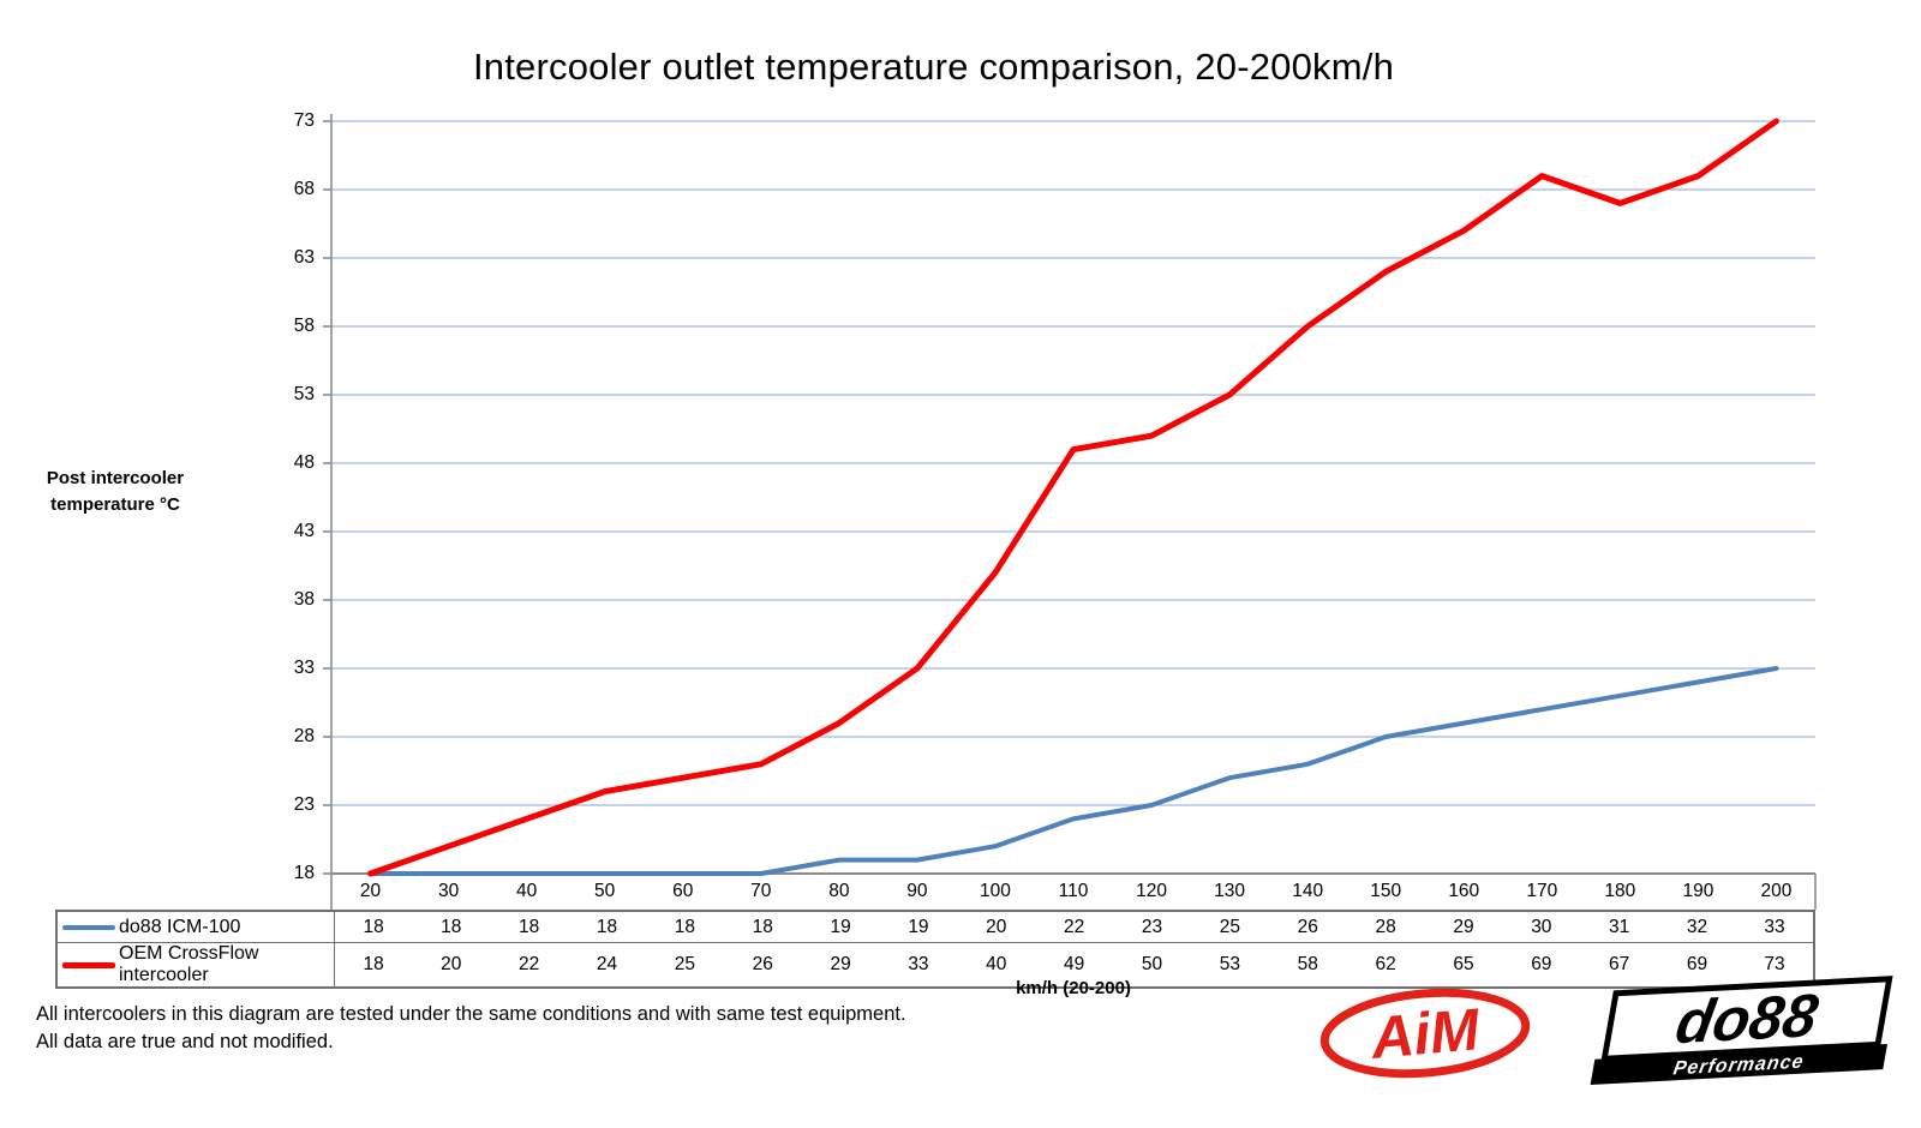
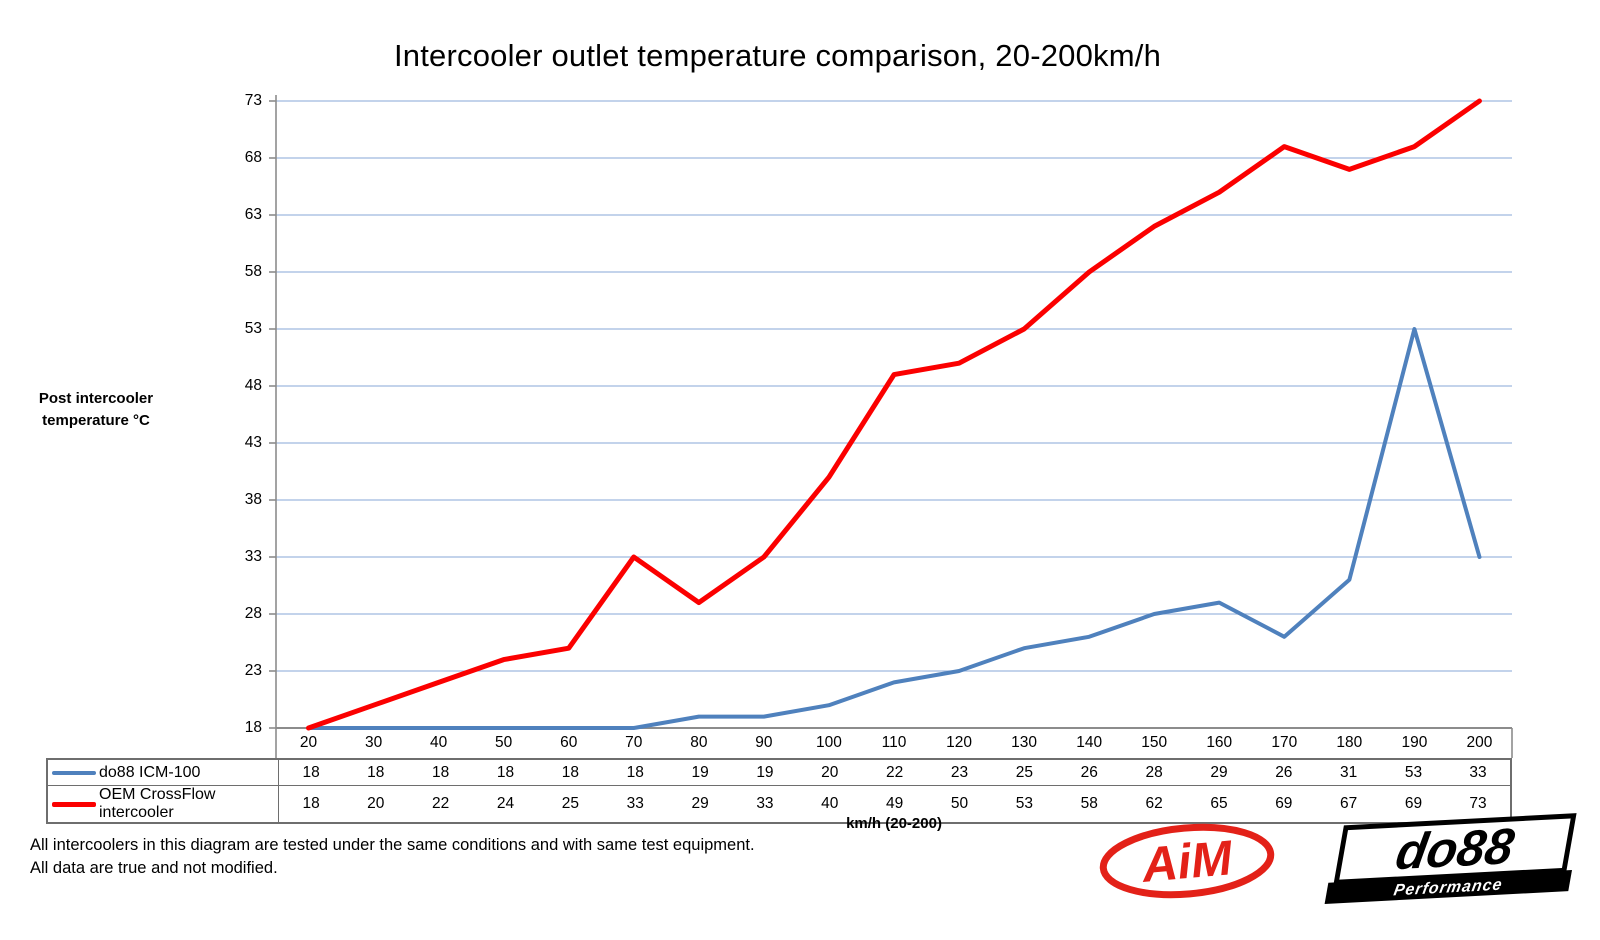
OEM CrossFlow intercooler/70: 26 -> 33
do88 ICM-100/170: 30 -> 26
do88 ICM-100/190: 32 -> 53
